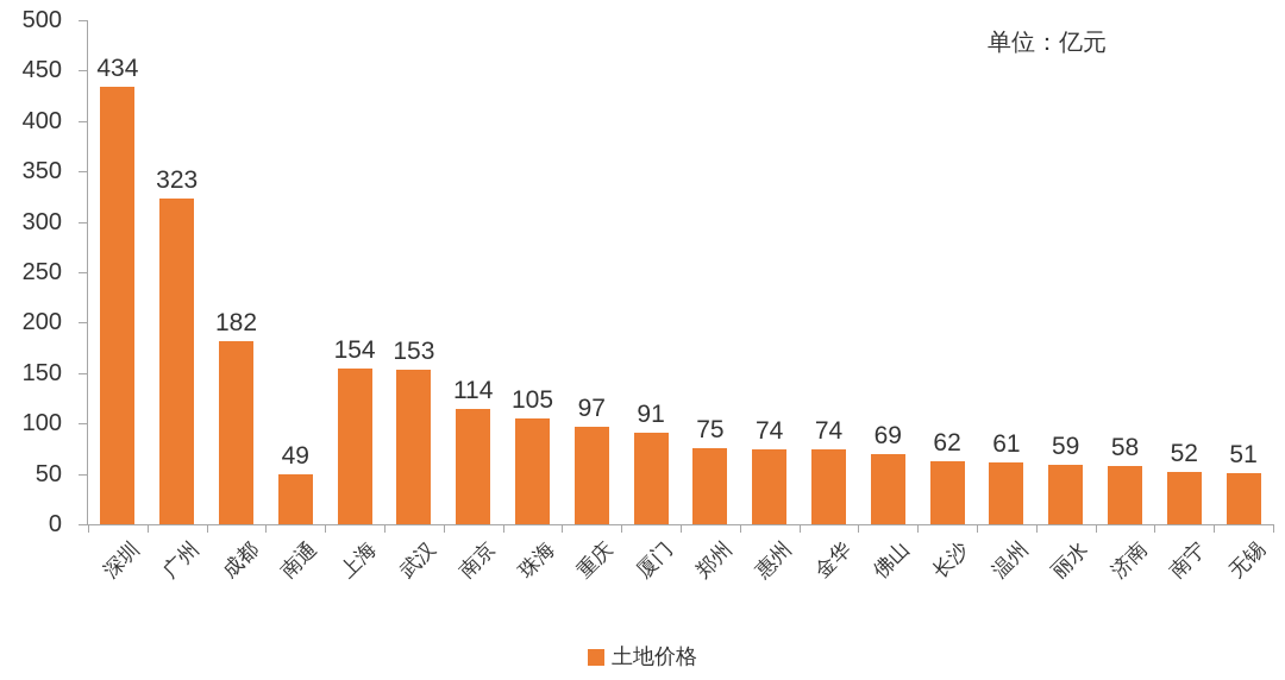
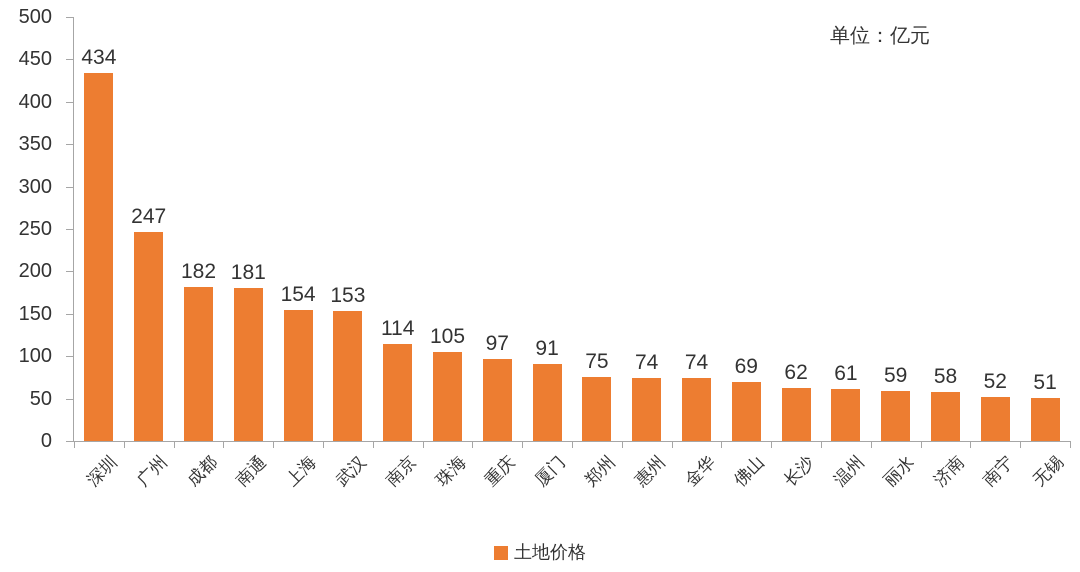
广州: 323 -> 247
南通: 49 -> 181
